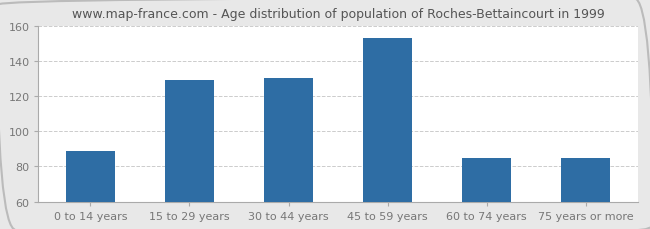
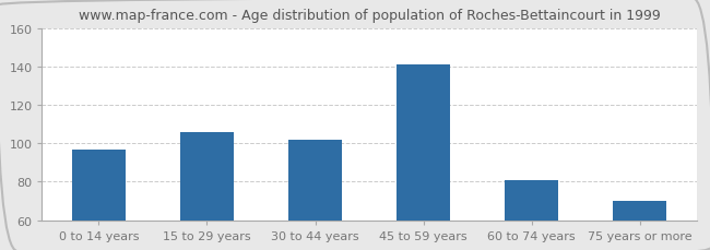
0 to 14 years: 89 -> 97
15 to 29 years: 129 -> 106
30 to 44 years: 130 -> 102
45 to 59 years: 153 -> 141
60 to 74 years: 85 -> 81
75 years or more: 85 -> 70
